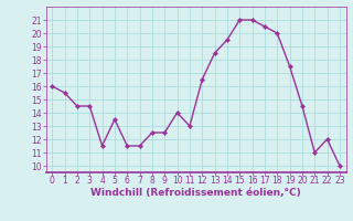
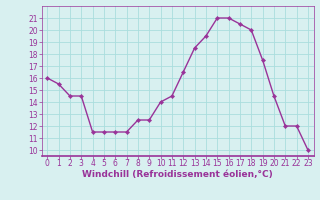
5: 13.5 -> 11.5
11: 13.0 -> 14.5
21: 11.0 -> 12.0
